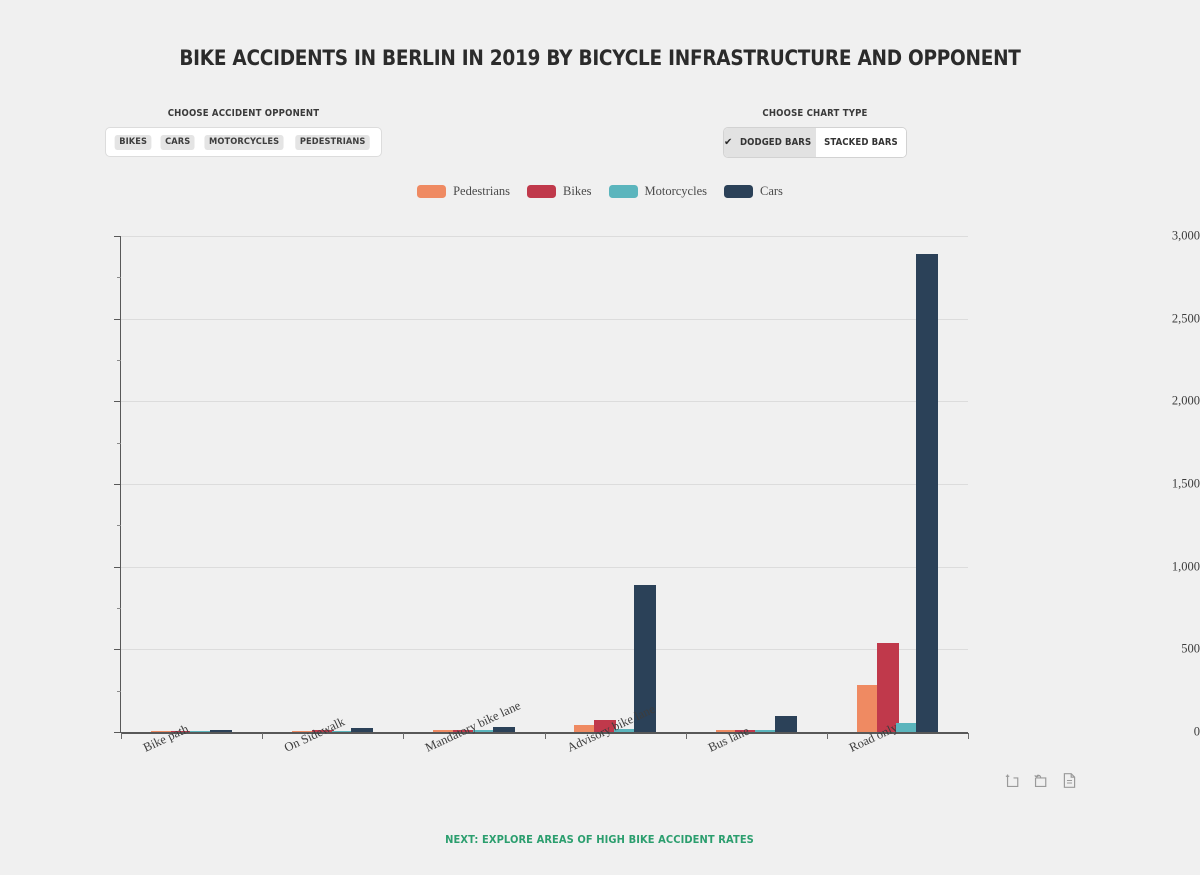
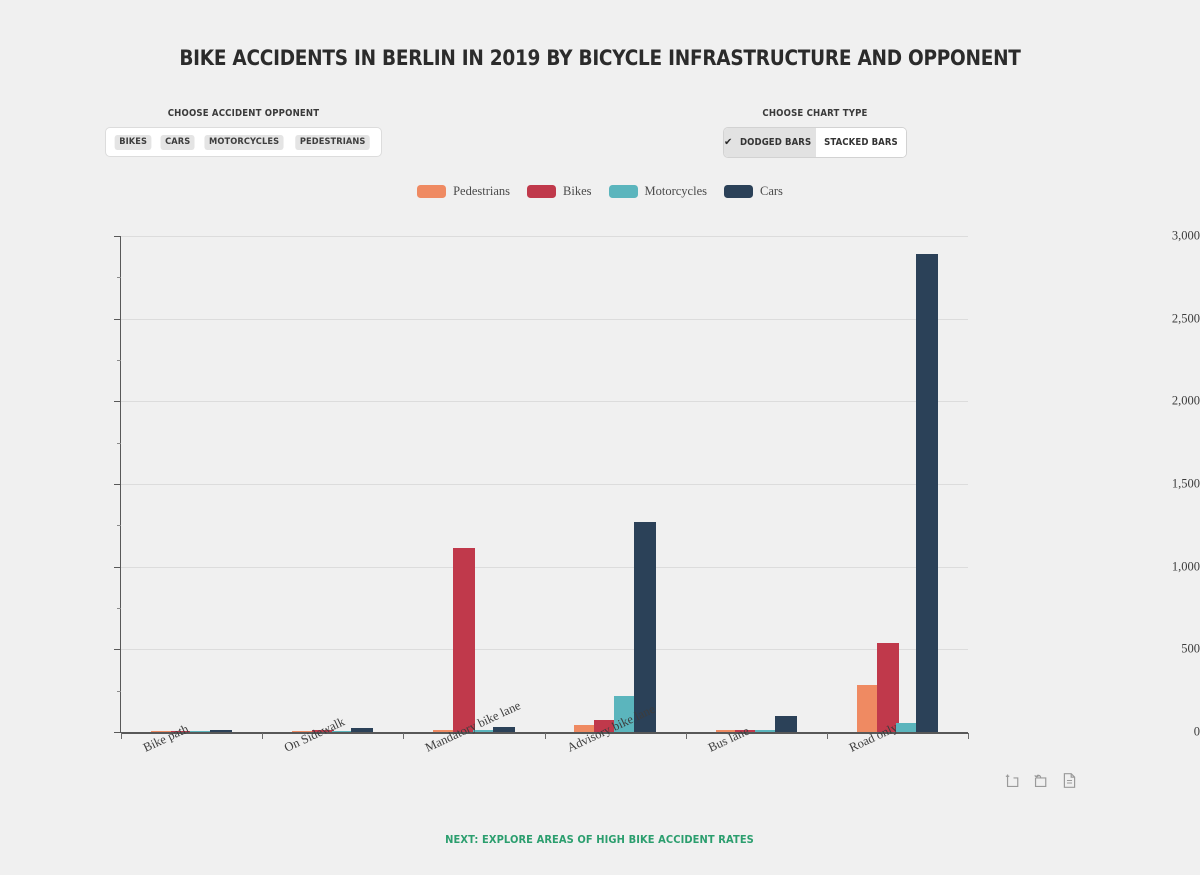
Bikes/Mandatory bike lane: 10 -> 1110
Motorcycles/Advisory bike lane: 20 -> 220
Cars/Advisory bike lane: 890 -> 1270
